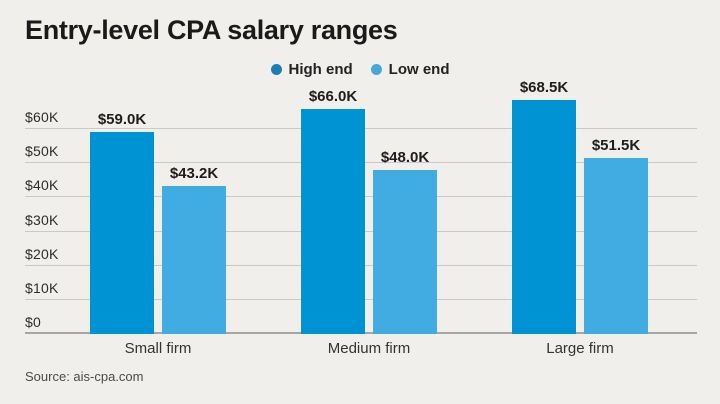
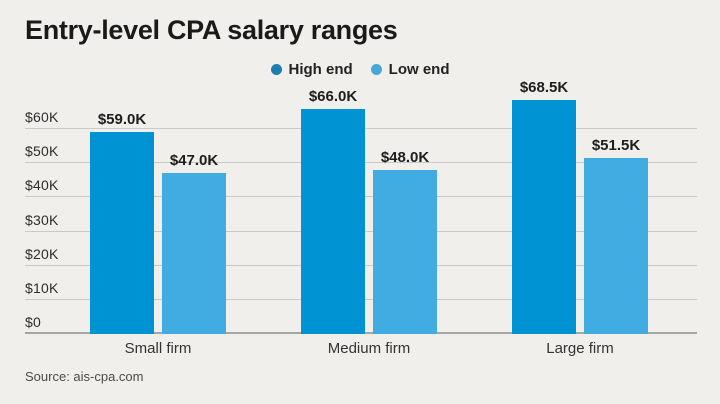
Low end/Small firm: $43.2K -> $47.0K
